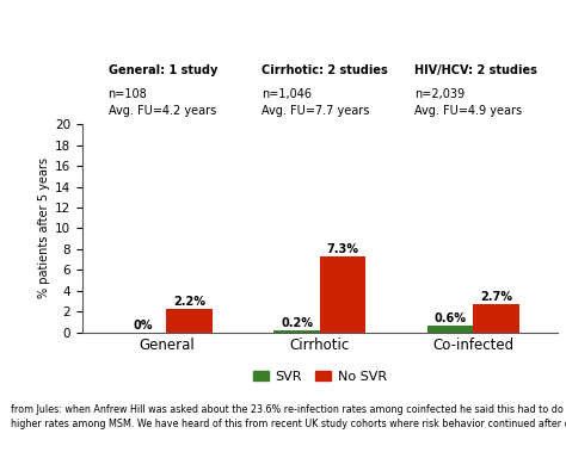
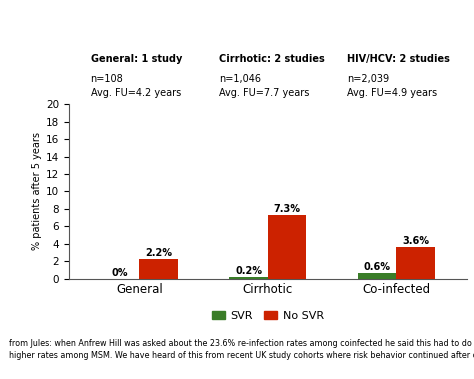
No SVR/Co-infected: 2.7% -> 3.6%
